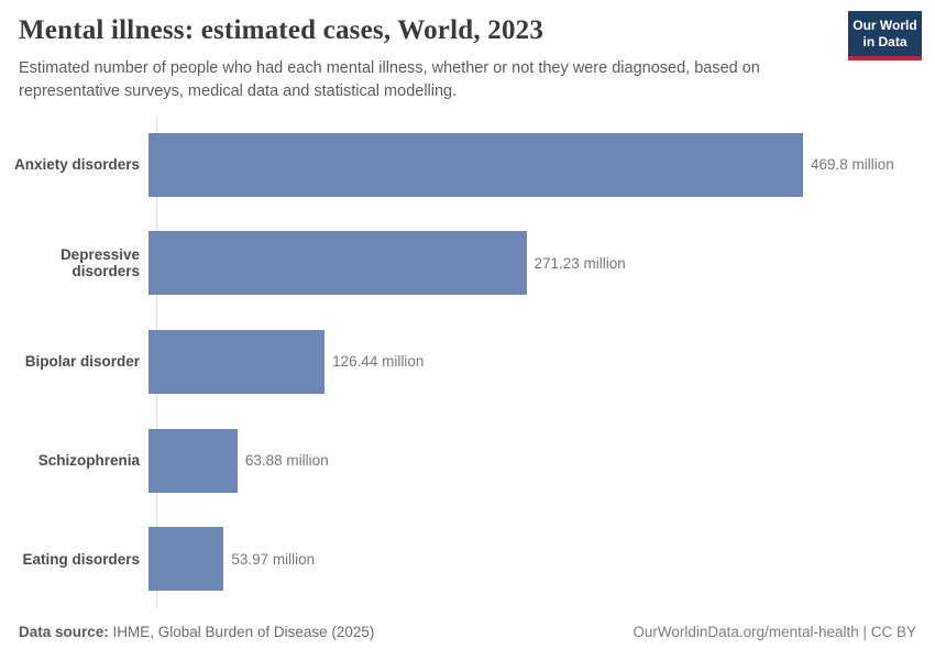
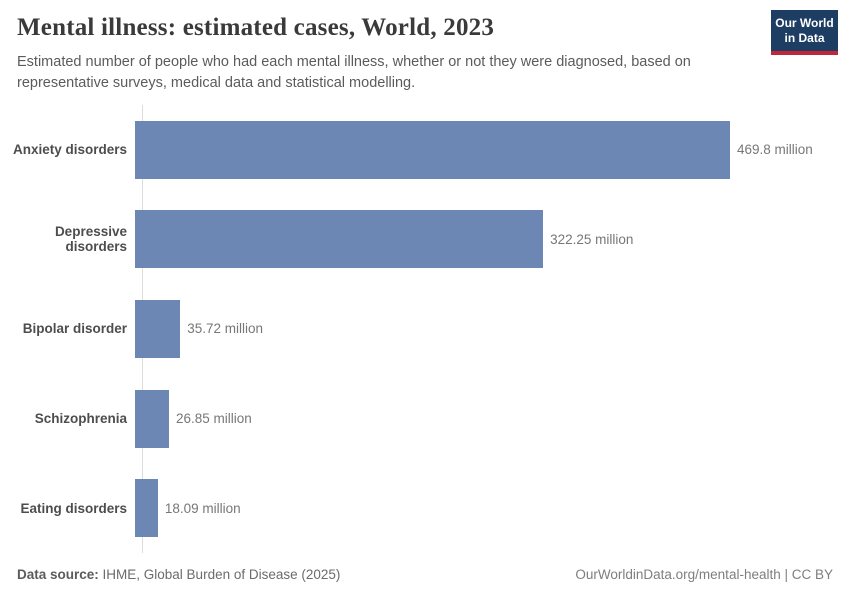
Depressive disorders: 271.23 -> 322.25
Bipolar disorder: 126.44 -> 35.72
Schizophrenia: 63.88 -> 26.85
Eating disorders: 53.97 -> 18.09
